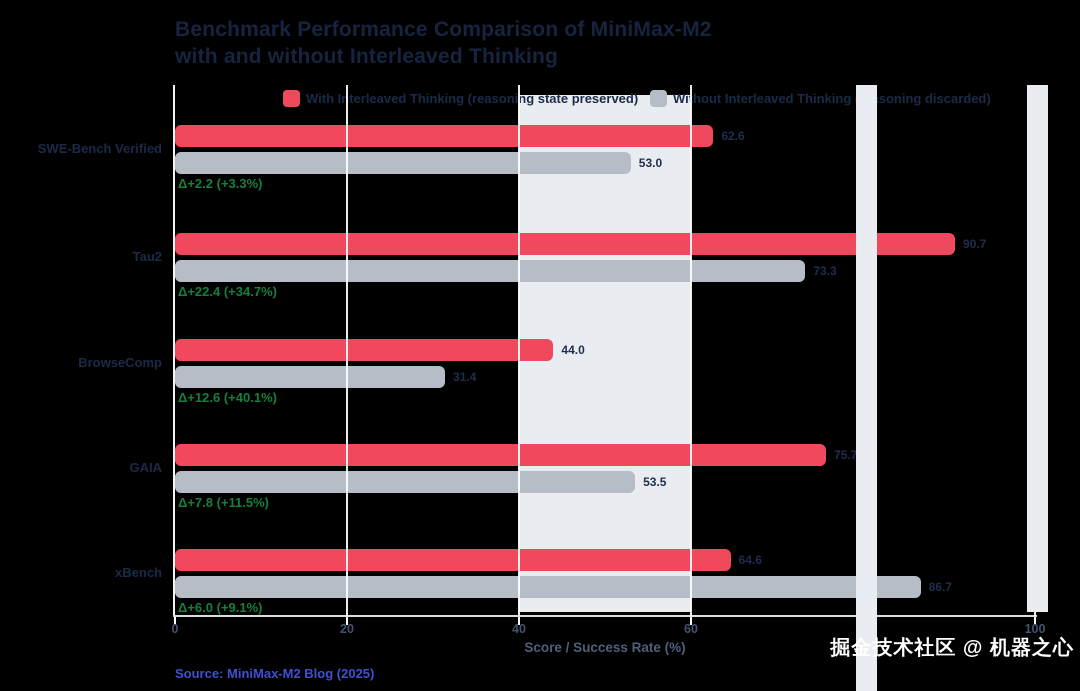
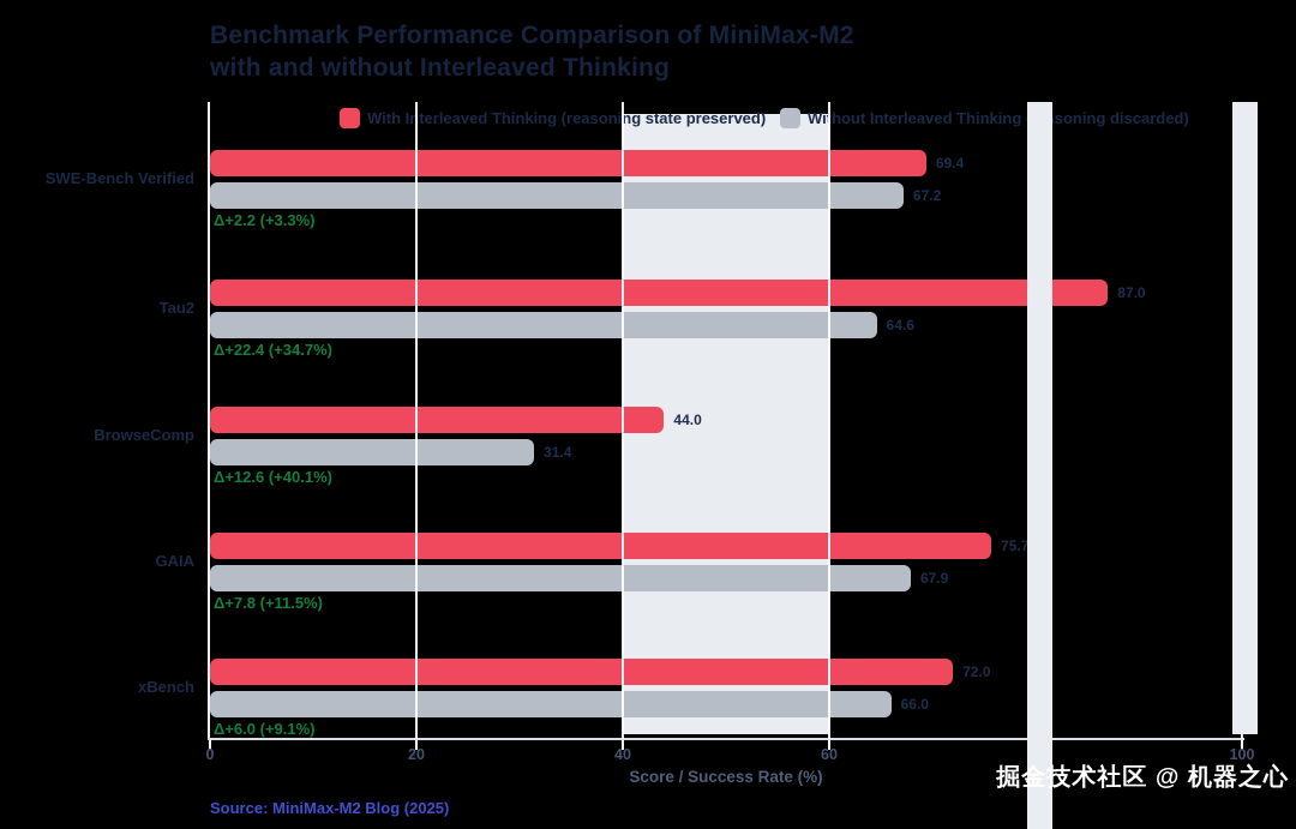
With Interleaved Thinking (reasoning state preserved)/SWE-Bench Verified: 62.6 -> 69.4
Without Interleaved Thinking (reasoning discarded)/SWE-Bench Verified: 53.0 -> 67.2
With Interleaved Thinking (reasoning state preserved)/Tau2: 90.7 -> 87.0
Without Interleaved Thinking (reasoning discarded)/Tau2: 73.3 -> 64.6
Without Interleaved Thinking (reasoning discarded)/GAIA: 53.5 -> 67.9
With Interleaved Thinking (reasoning state preserved)/xBench: 64.6 -> 72.0
Without Interleaved Thinking (reasoning discarded)/xBench: 86.7 -> 66.0
